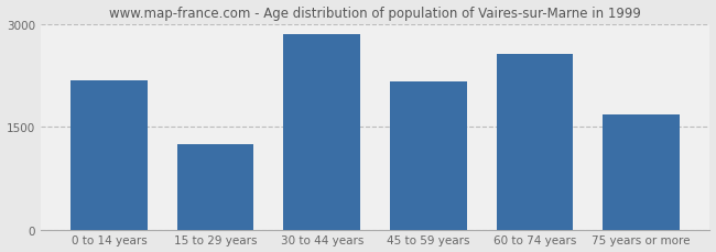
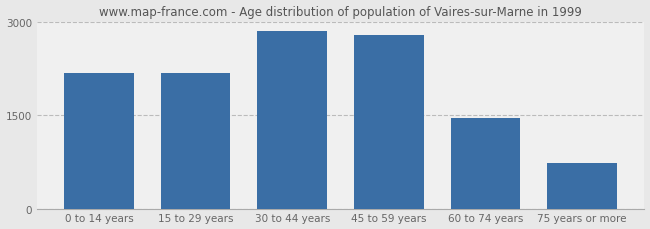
15 to 29 years: 1240 -> 2170
45 to 59 years: 2160 -> 2790
60 to 74 years: 2560 -> 1460
75 years or more: 1680 -> 740
